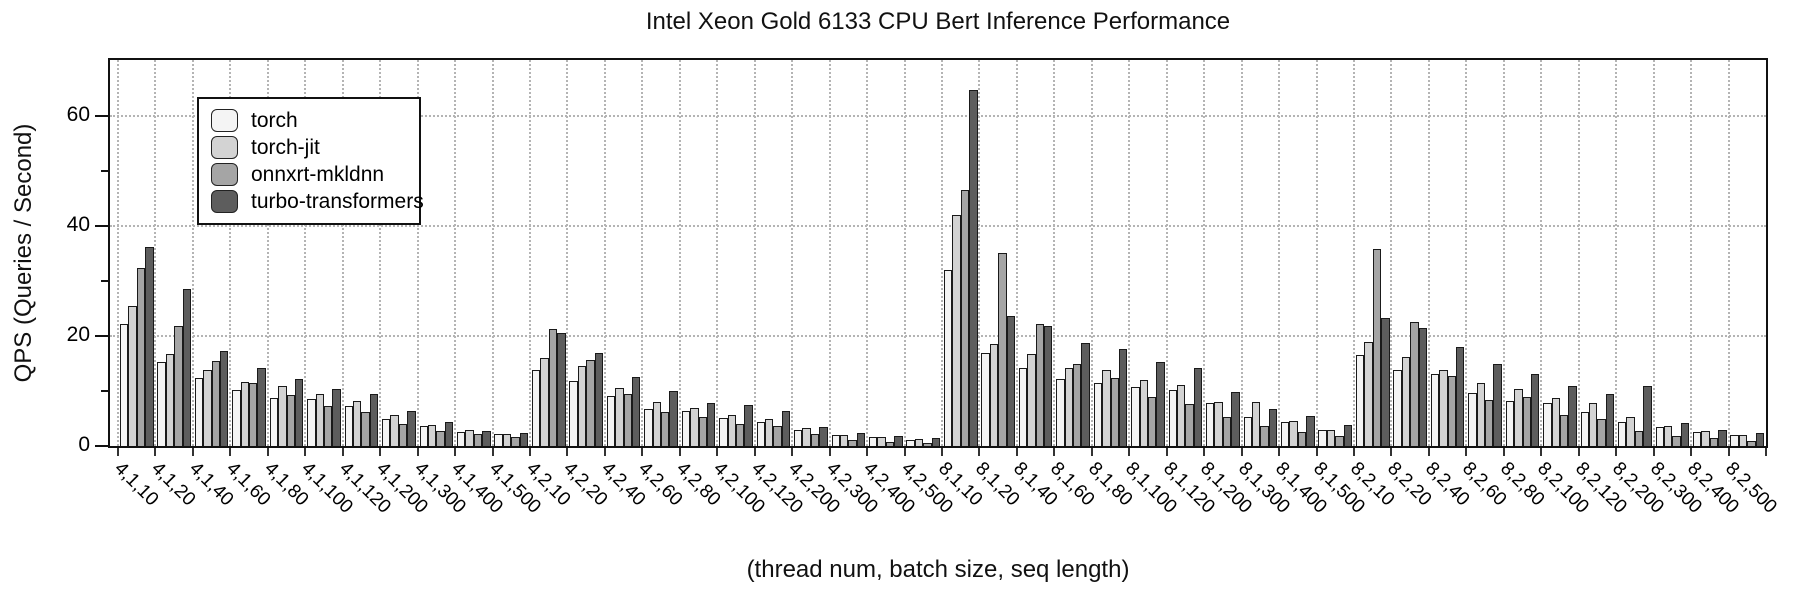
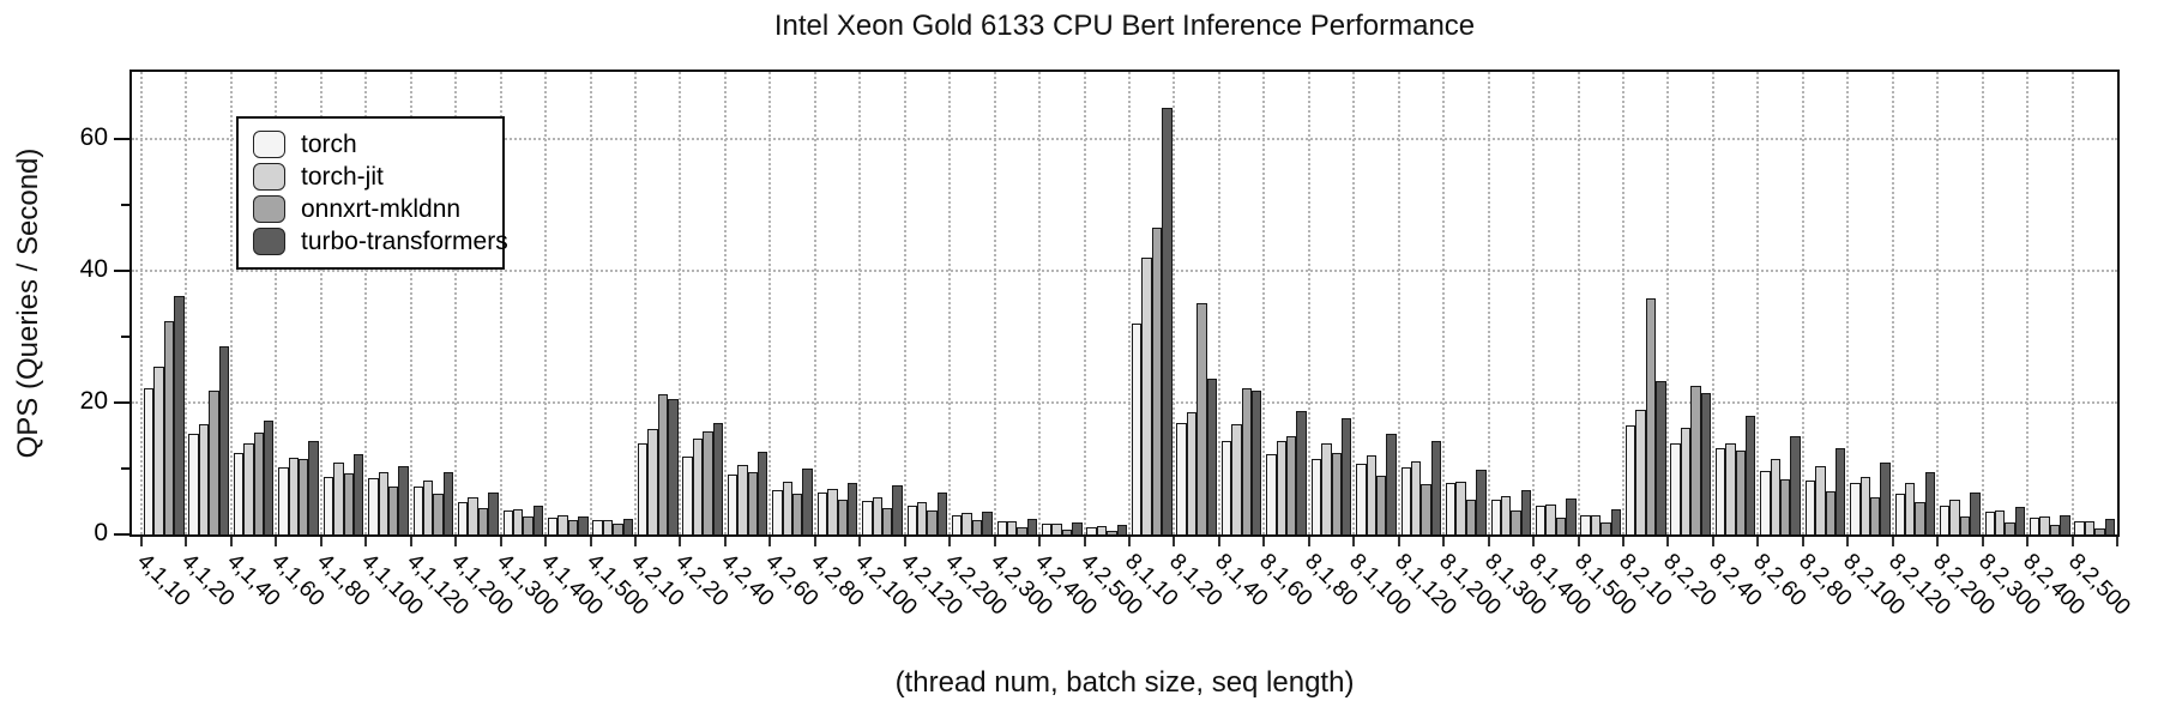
torch-jit/8,1,300: 8 -> 6
onnxrt-mkldnn/8,2,80: 9 -> 6
turbo-transformers/8,2,200: 11 -> 6
